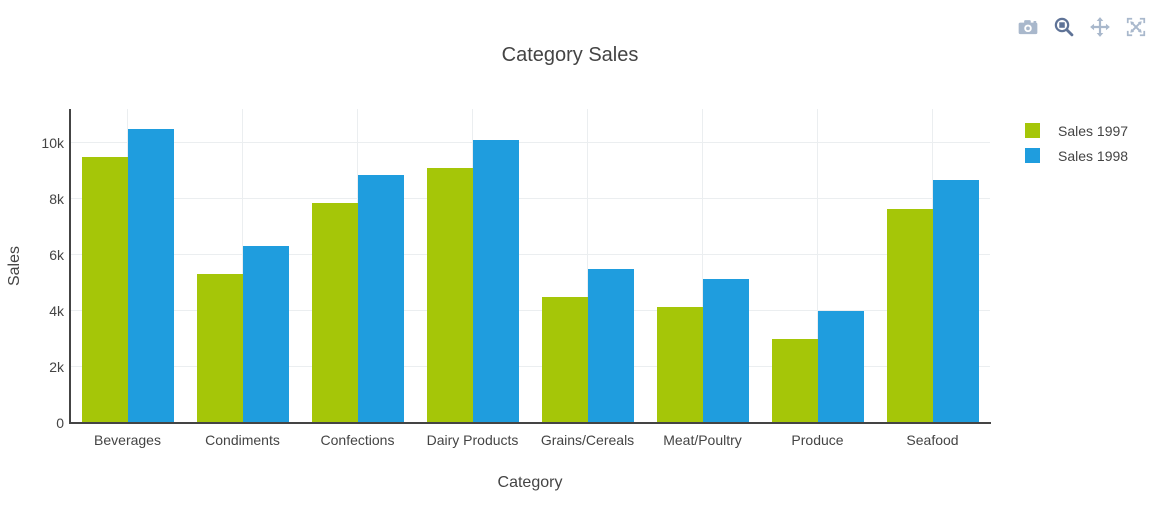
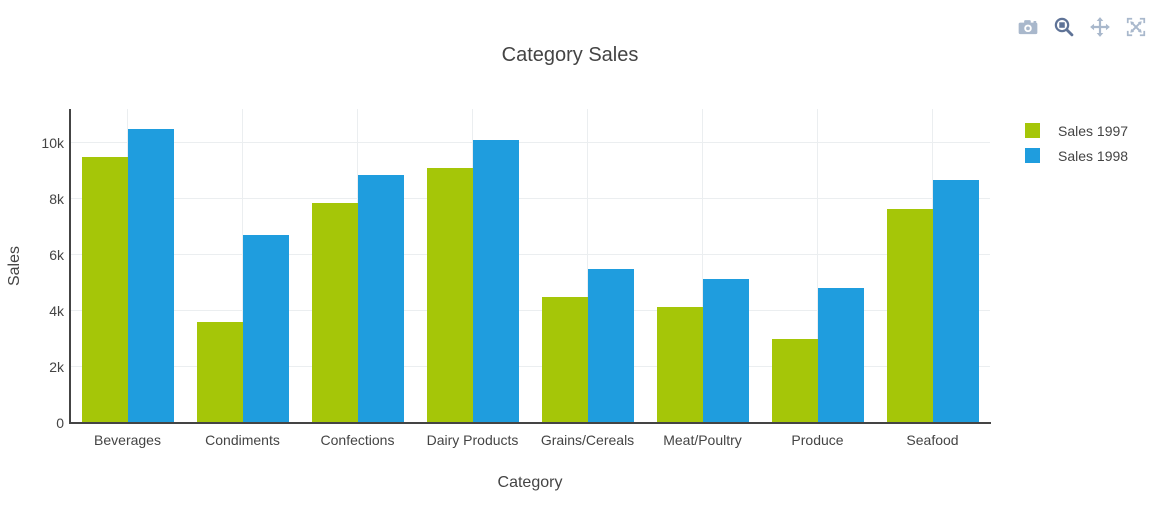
Sales 1997/Condiments: 5.3k -> 3.6k
Sales 1998/Condiments: 6.3k -> 6.7k
Sales 1998/Produce: 4.0k -> 4.8k
